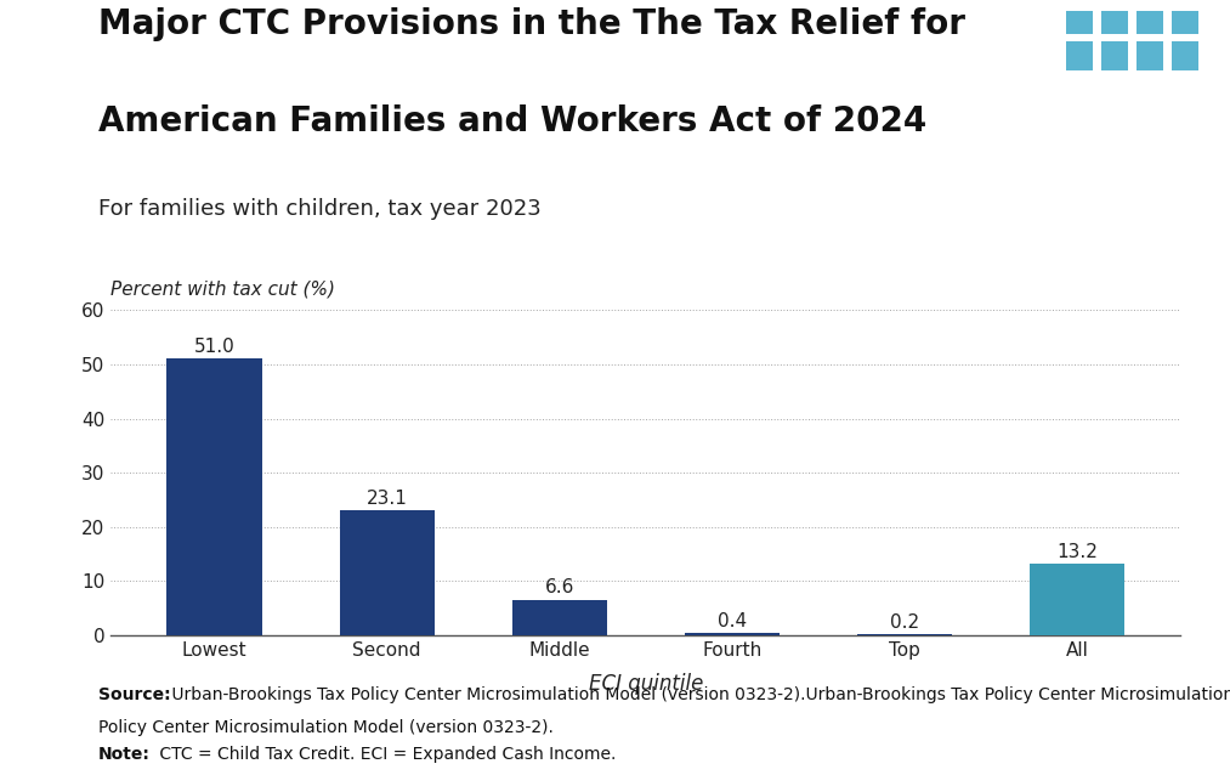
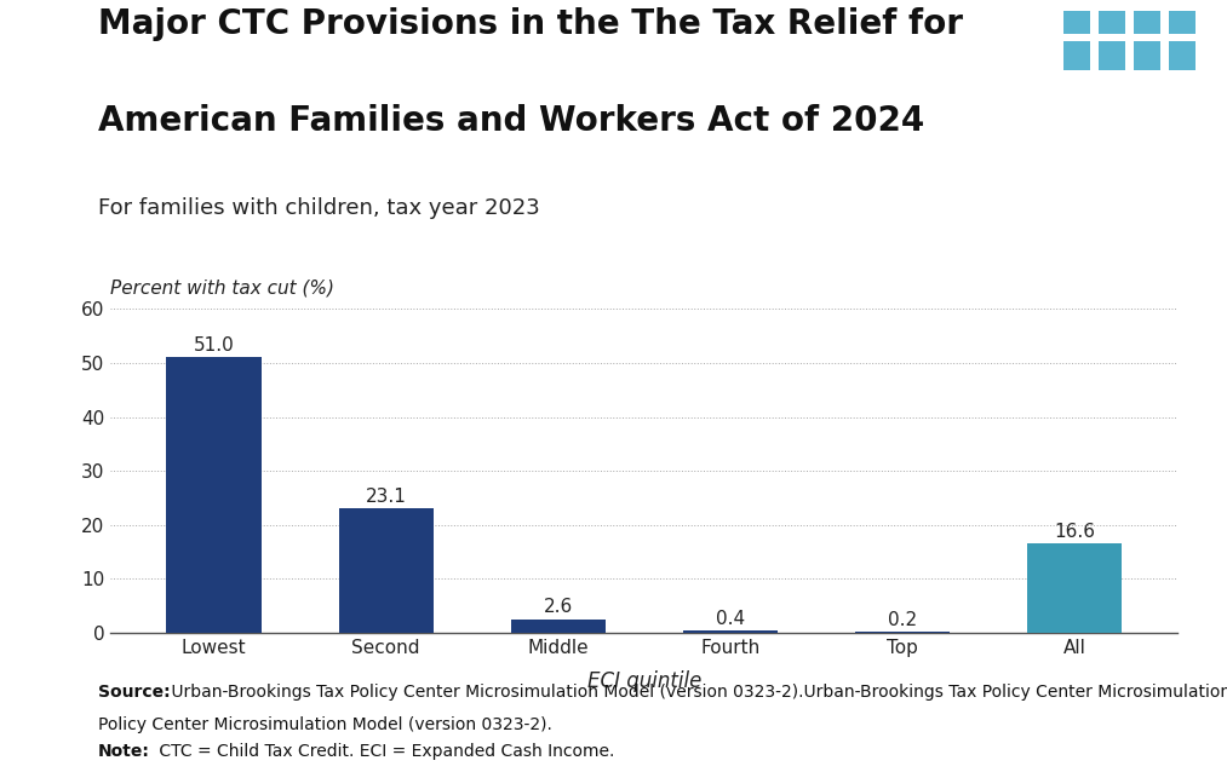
Middle: 6.6 -> 2.6
All: 13.2 -> 16.6
